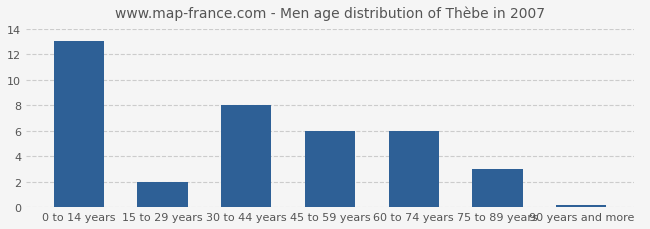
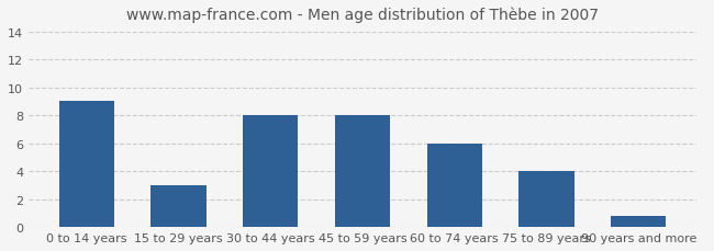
0 to 14 years: 13.0 -> 9.0
15 to 29 years: 2.0 -> 3.0
45 to 59 years: 6.0 -> 8.0
75 to 89 years: 3.0 -> 4.0
90 years and more: 0.2 -> 0.8
